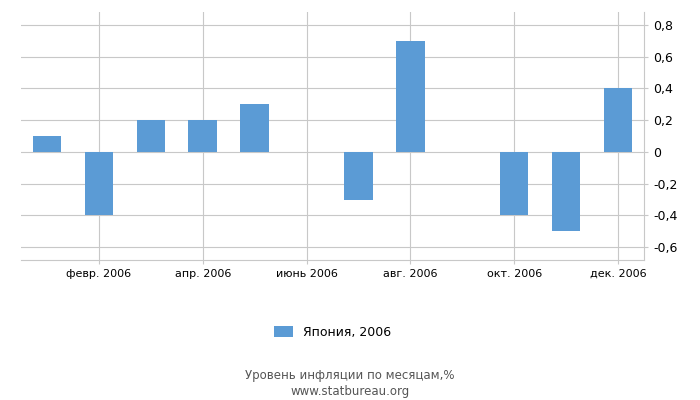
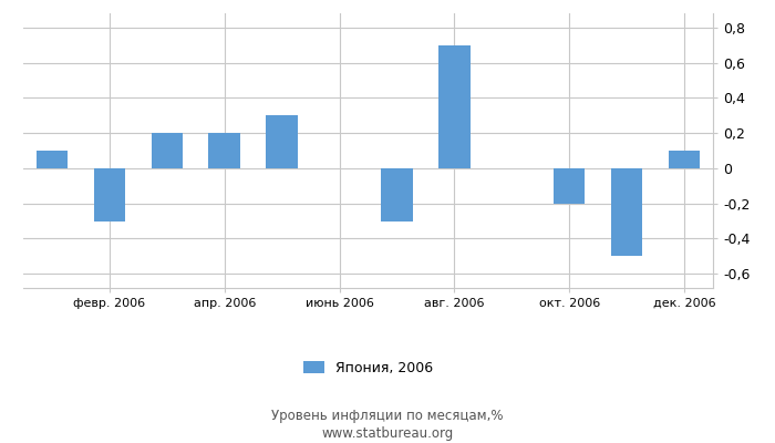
февр. 2006: -0,4 -> -0,3
окт. 2006: -0,4 -> -0,2
дек. 2006: 0,4 -> 0,1
